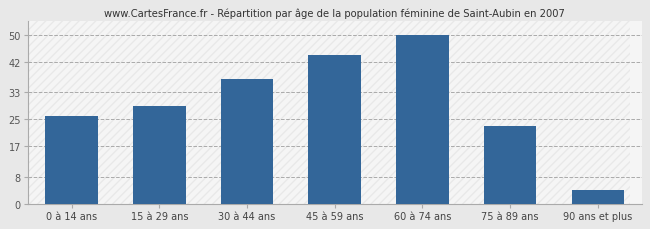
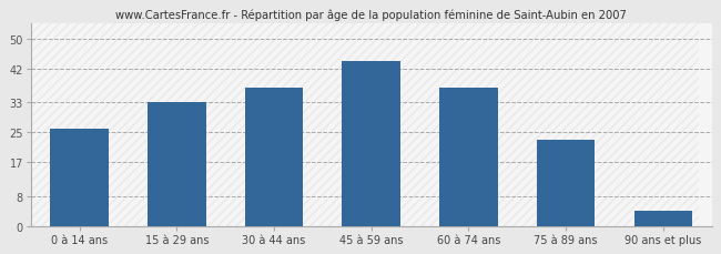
15 à 29 ans: 29 -> 33
60 à 74 ans: 50 -> 37
